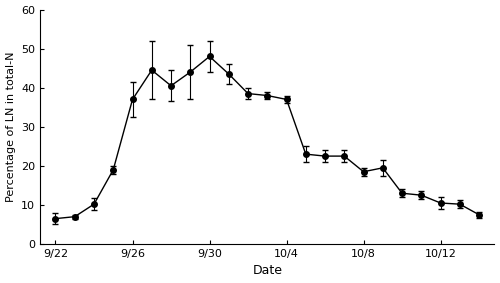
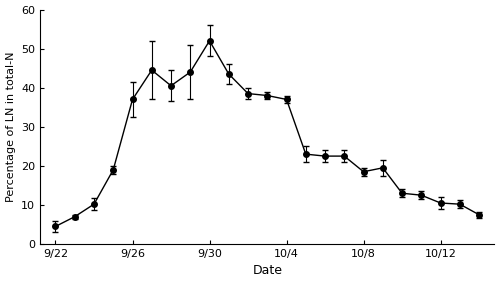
9/22: 6.5 -> 4.5
9/30: 48.0 -> 52.0
